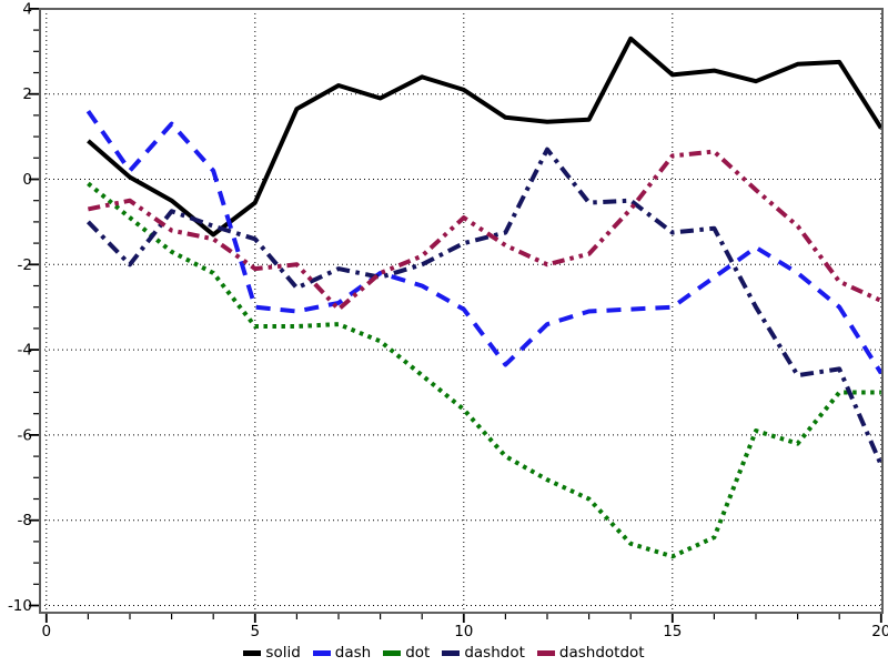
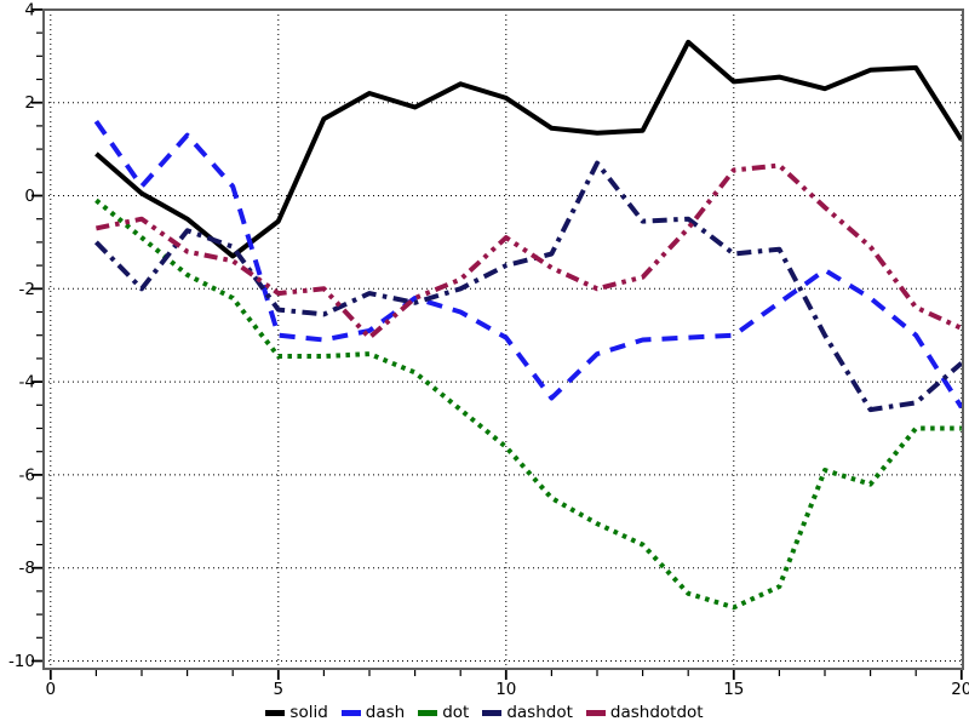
dashdot/5: -1.4 -> -2.5
dashdot/20: -6.7 -> -3.6
